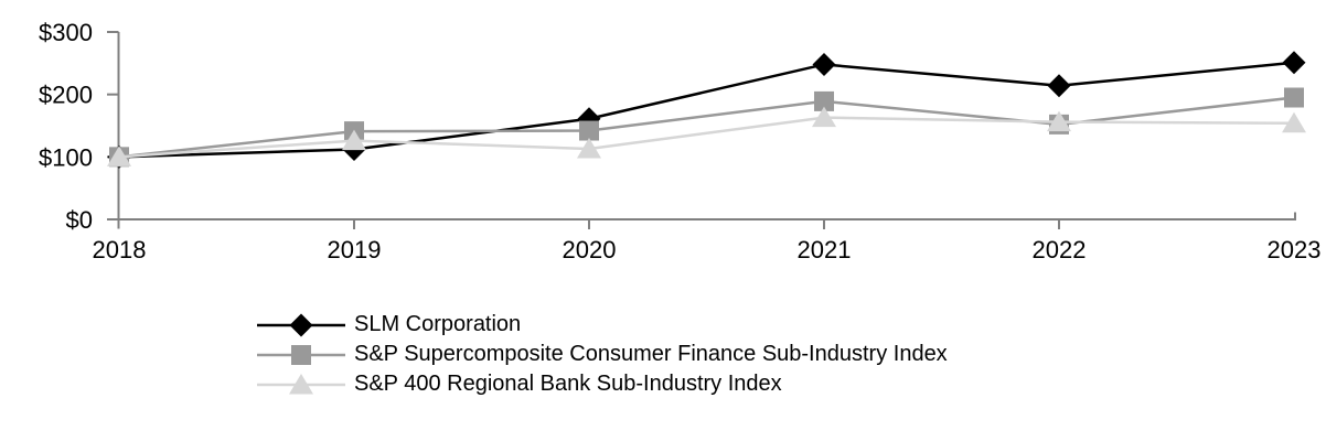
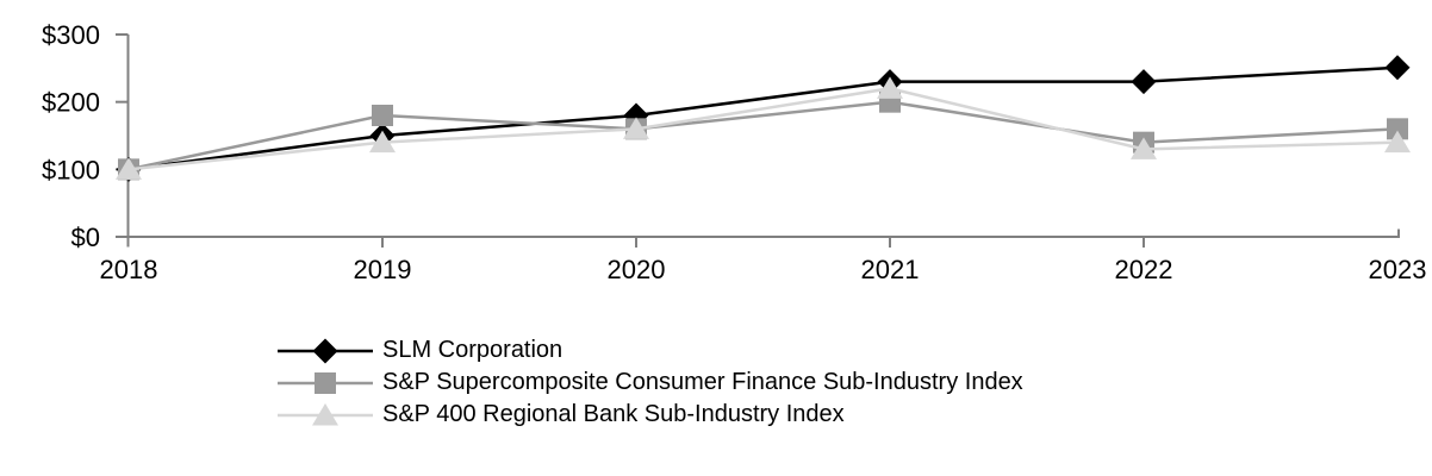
SLM Corporation/2019: $110 -> $150
S&P Supercomposite Consumer Finance Sub-Industry Index/2019: $140 -> $180
S&P 400 Regional Bank Sub-Industry Index/2019: $130 -> $140
SLM Corporation/2020: $160 -> $180
S&P Supercomposite Consumer Finance Sub-Industry Index/2020: $140 -> $160
S&P 400 Regional Bank Sub-Industry Index/2020: $110 -> $160
SLM Corporation/2021: $250 -> $230
S&P Supercomposite Consumer Finance Sub-Industry Index/2021: $190 -> $200
S&P 400 Regional Bank Sub-Industry Index/2021: $160 -> $220
SLM Corporation/2022: $210 -> $230
S&P Supercomposite Consumer Finance Sub-Industry Index/2022: $150 -> $140
S&P 400 Regional Bank Sub-Industry Index/2022: $160 -> $130
S&P Supercomposite Consumer Finance Sub-Industry Index/2023: $200 -> $160
S&P 400 Regional Bank Sub-Industry Index/2023: $150 -> $140
